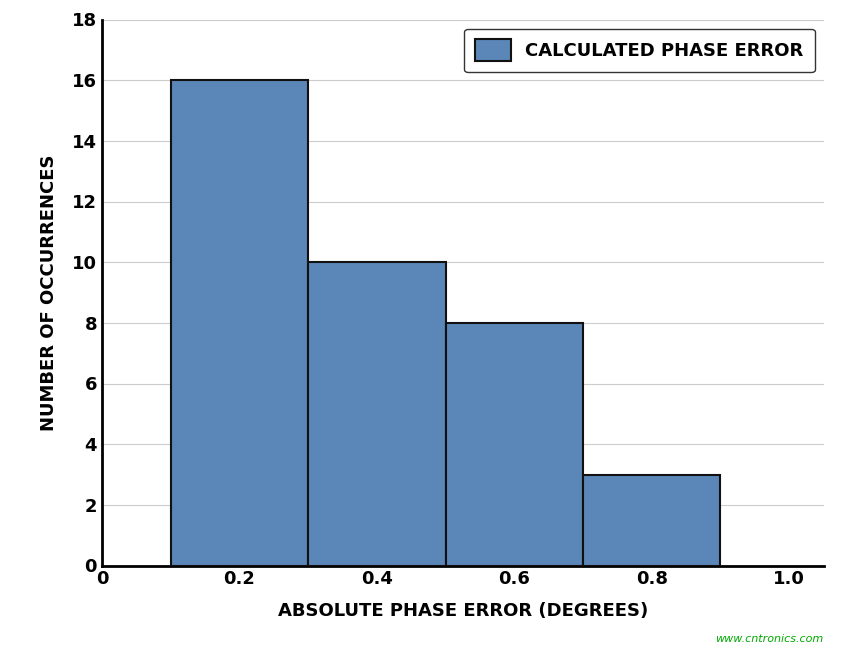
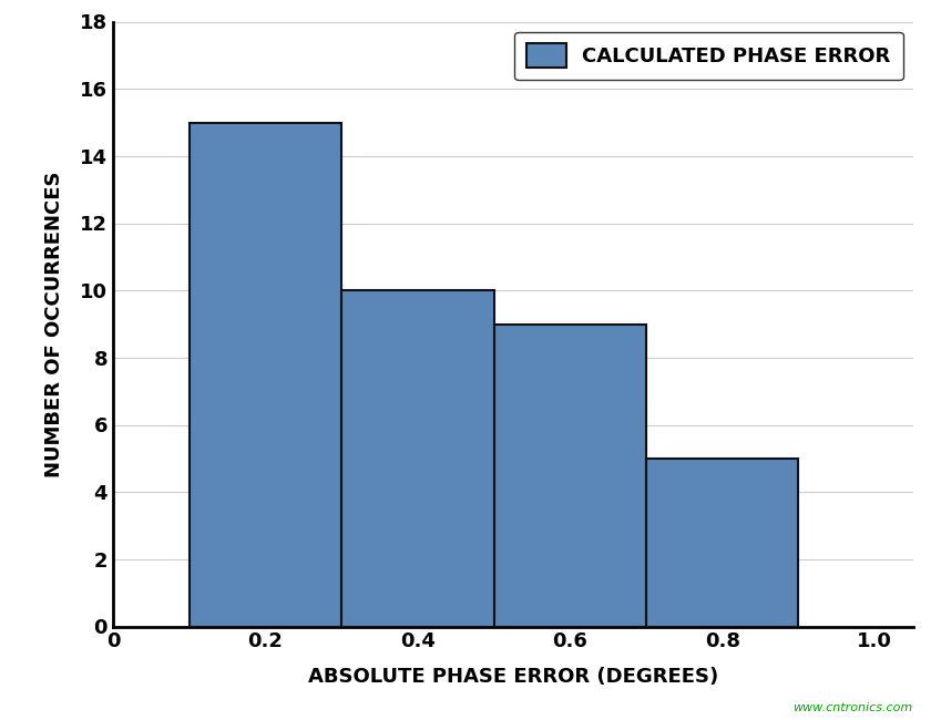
0.2: 16 -> 15
0.6: 8 -> 9
0.8: 3 -> 5
